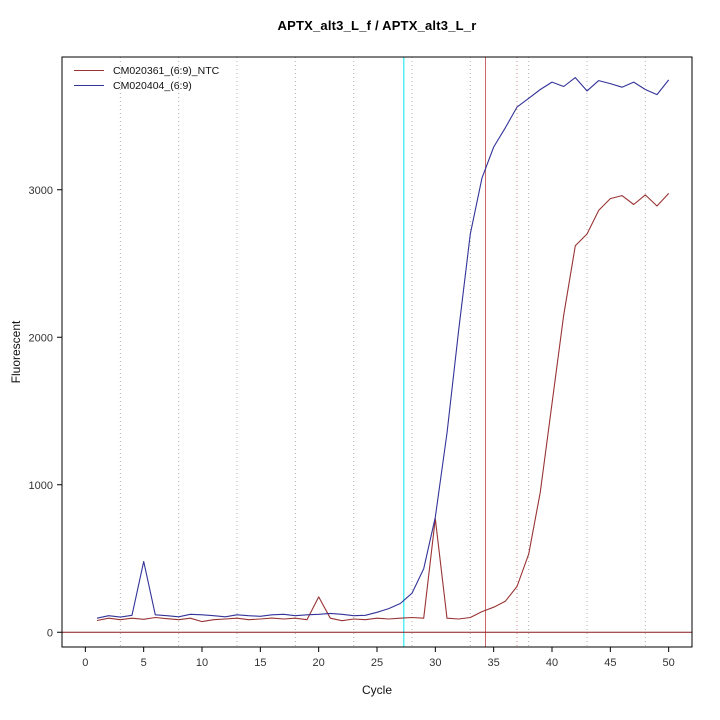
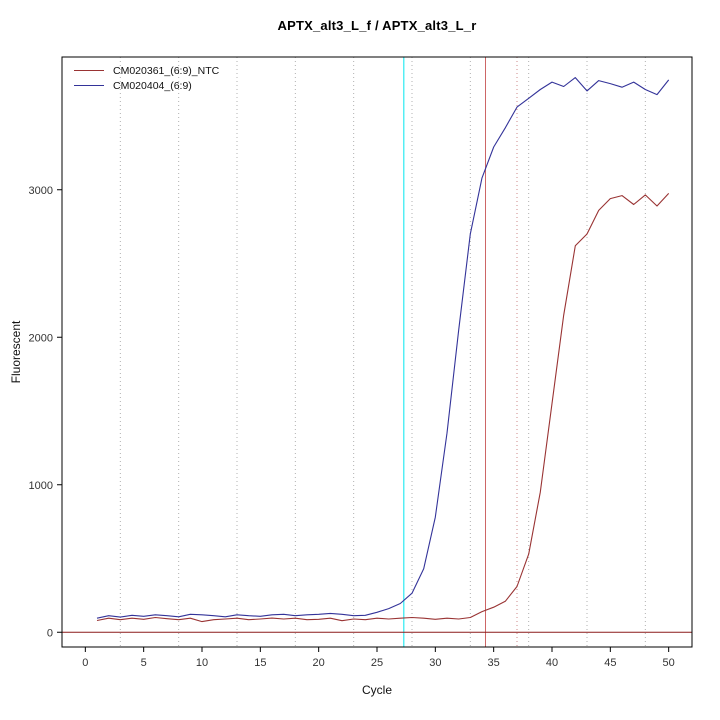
CM020404_(6:9)/5: 480 -> 110
CM020361_(6:9)_NTC/20: 240 -> 90
CM020361_(6:9)_NTC/30: 770 -> 90
